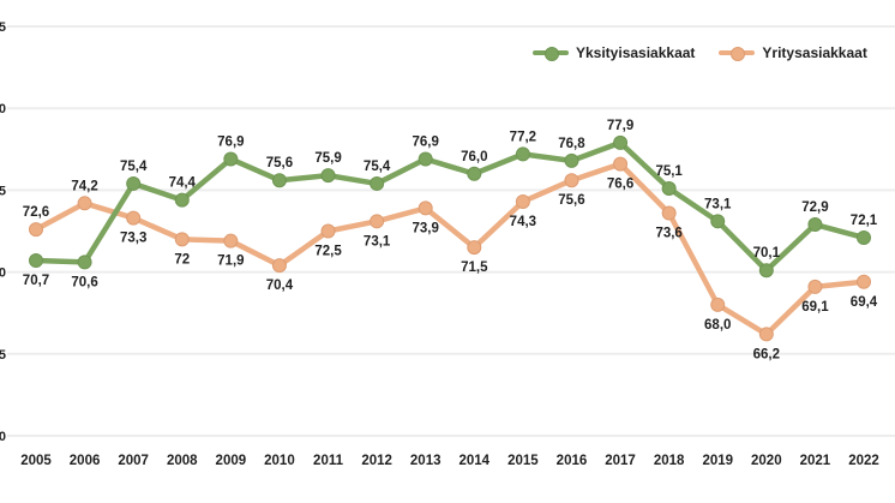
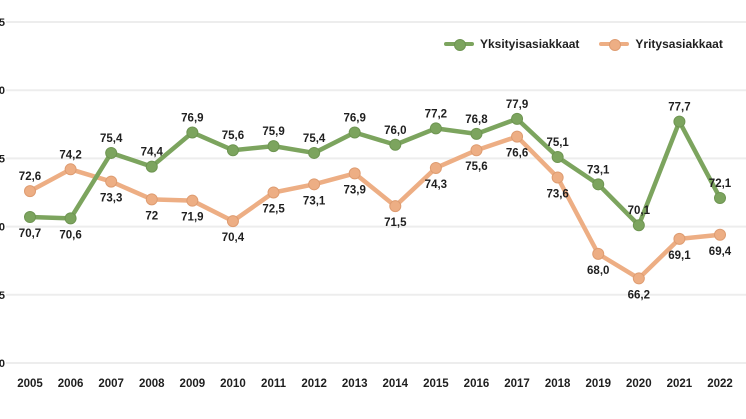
Yksityisasiakkaat/2021: 72,9 -> 77,7
